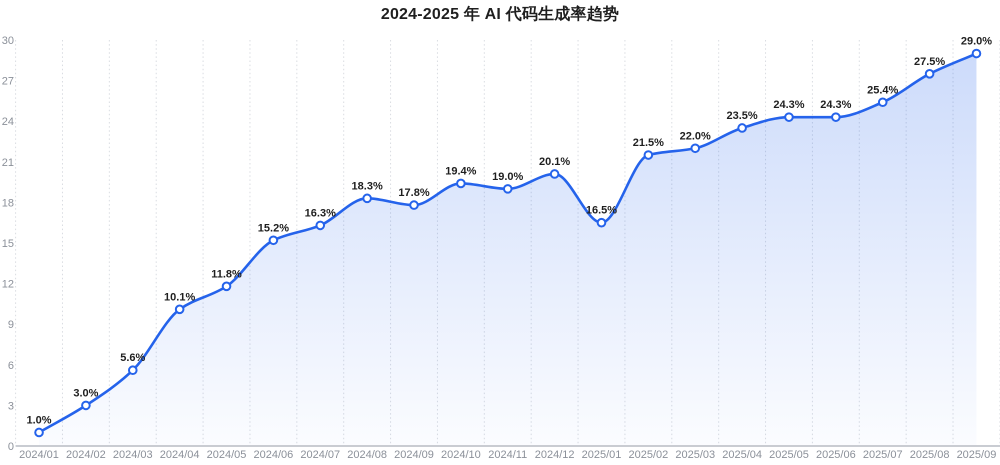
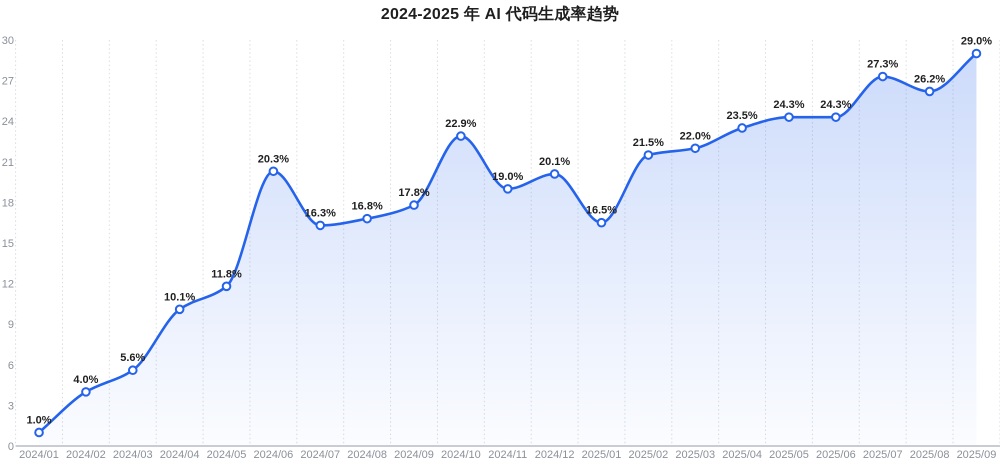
2024/02: 3.0% -> 4.0%
2024/06: 15.2% -> 20.3%
2024/08: 18.3% -> 16.8%
2024/10: 19.4% -> 22.9%
2025/07: 25.4% -> 27.3%
2025/08: 27.5% -> 26.2%
